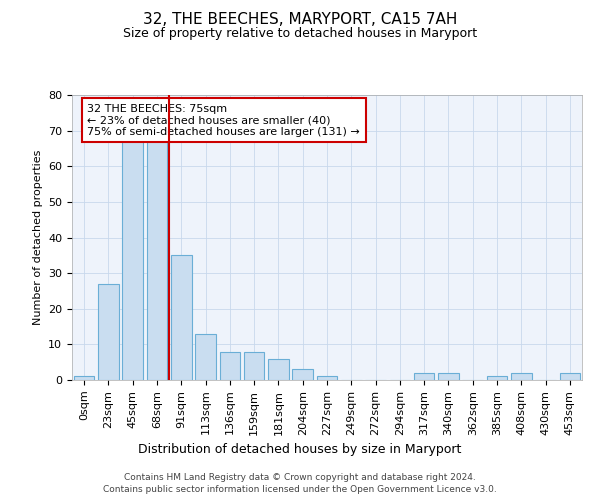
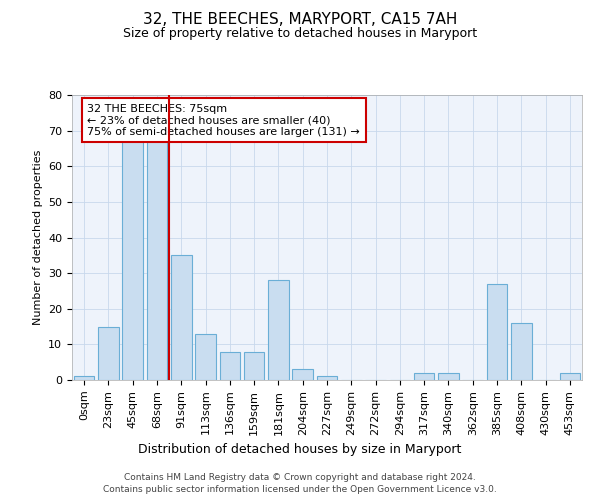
23sqm: 27 -> 15
181sqm: 6 -> 28
385sqm: 1 -> 27
408sqm: 2 -> 16
